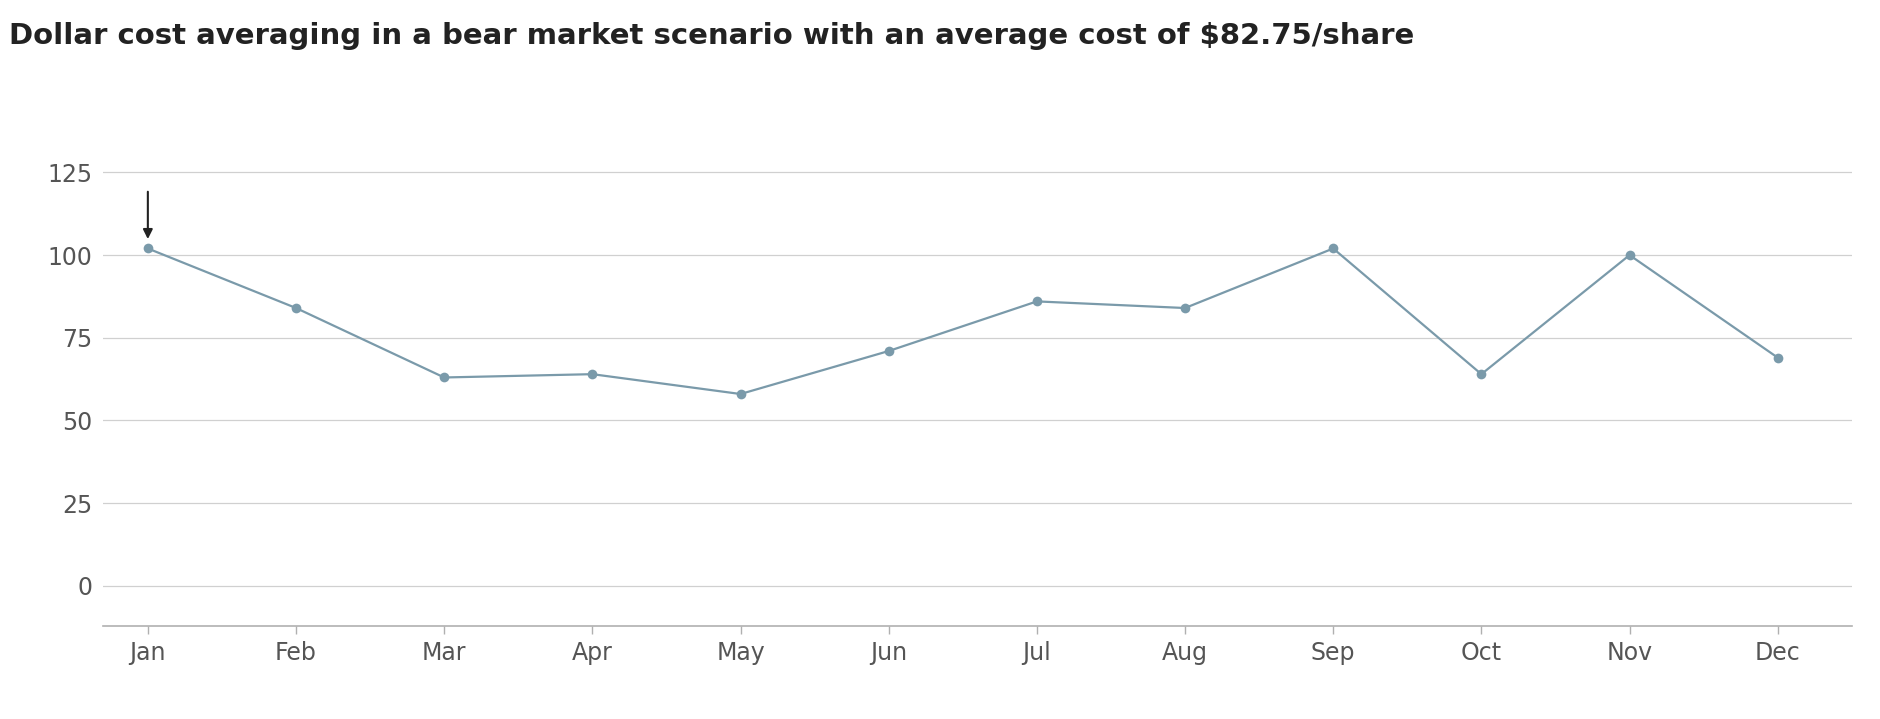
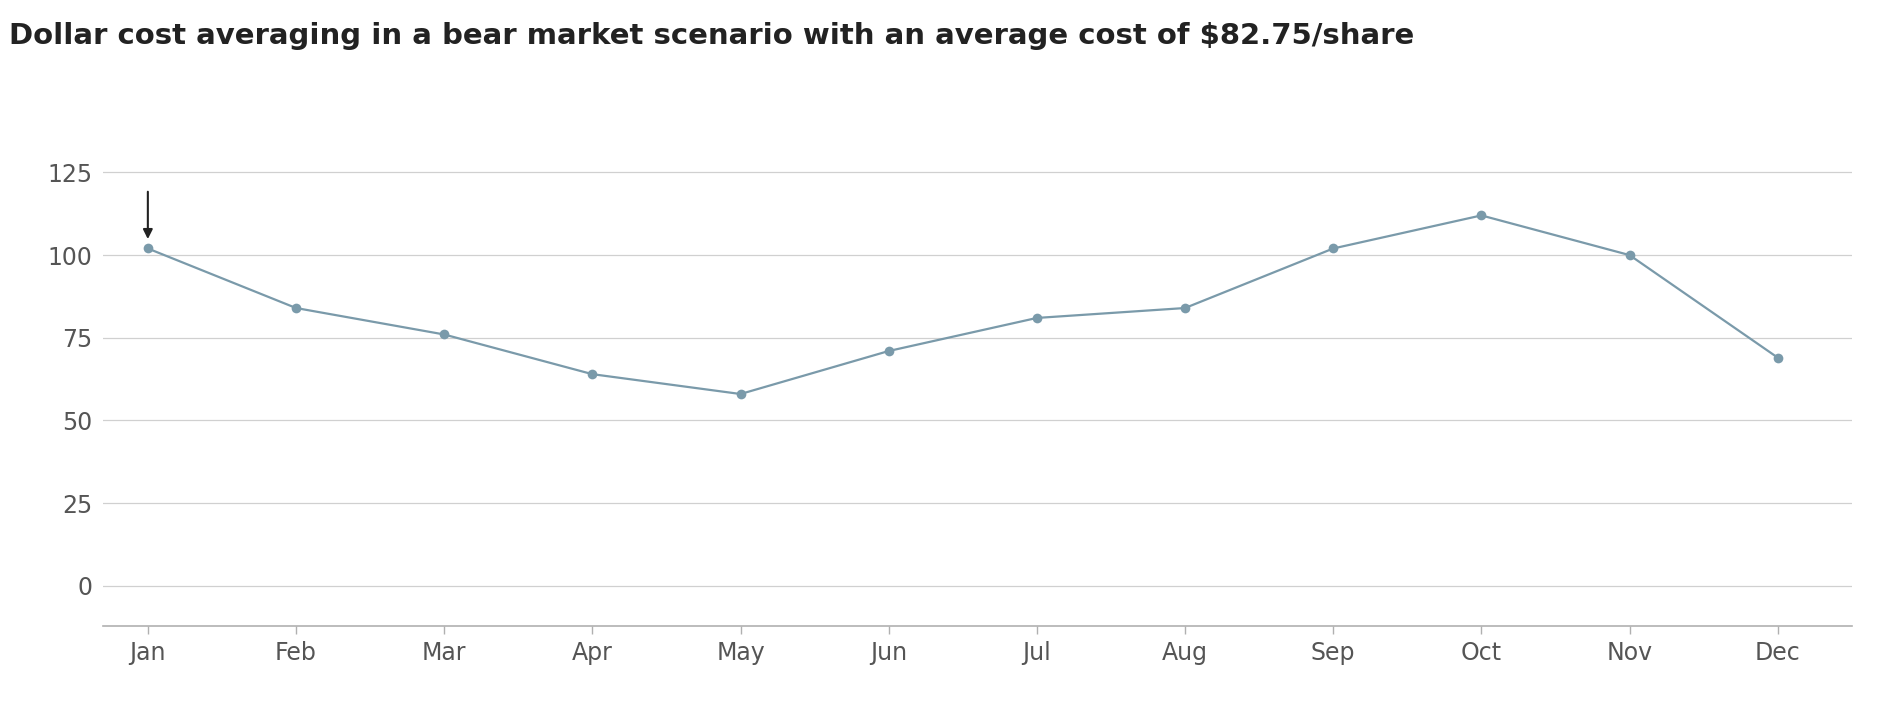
Mar: 63 -> 76
Jul: 86 -> 81
Oct: 64 -> 112
